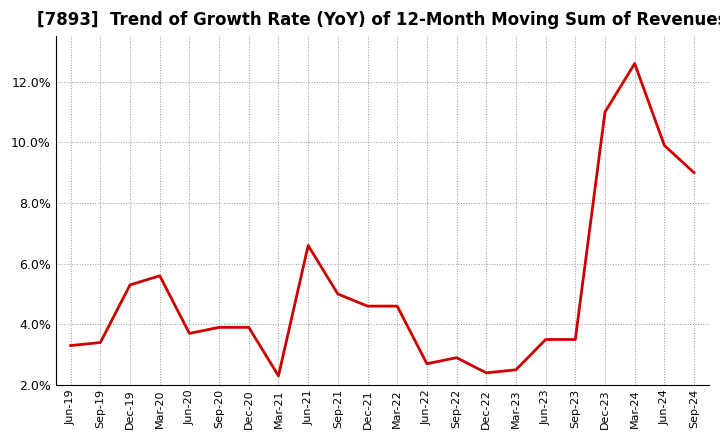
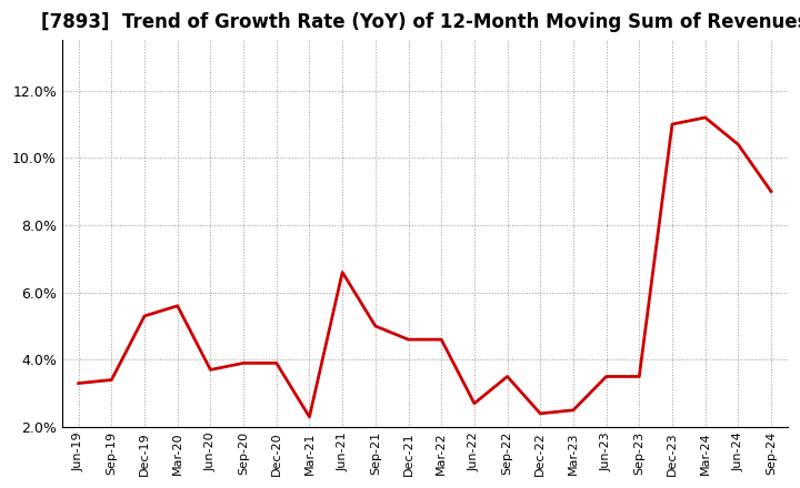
Sep-22: 2.9% -> 3.5%
Mar-24: 12.6% -> 11.2%
Jun-24: 9.9% -> 10.4%
